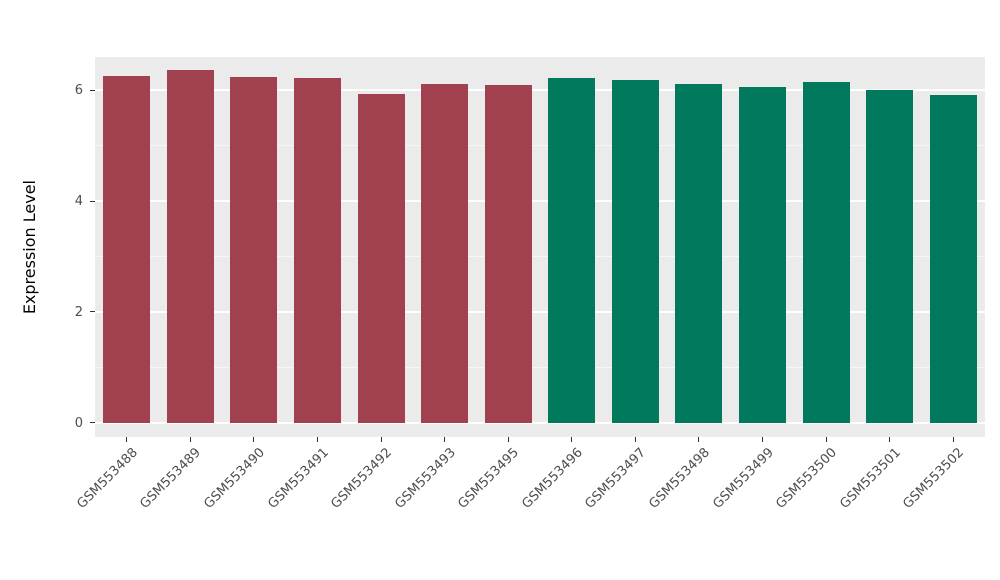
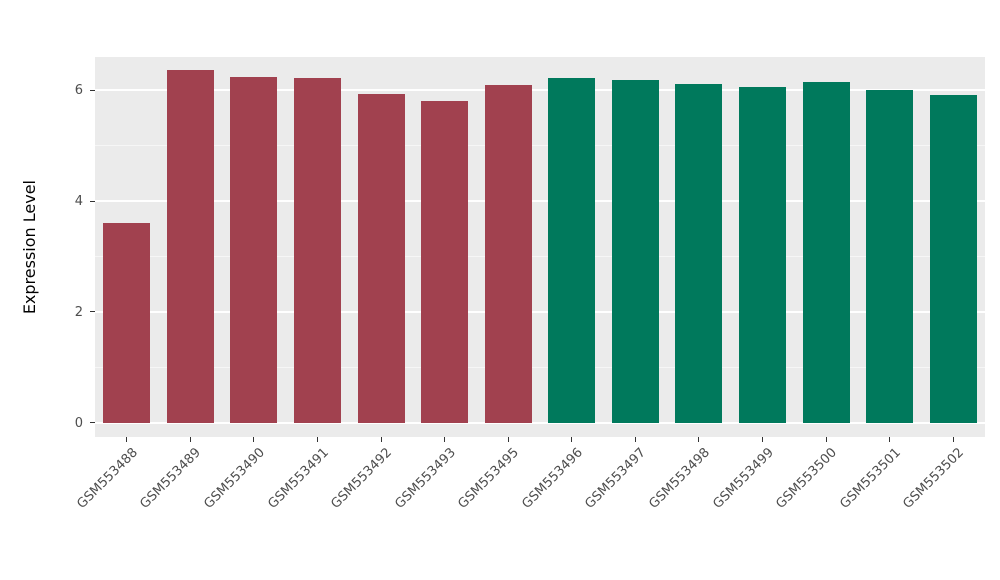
GSM553488: 6.2 -> 3.6
GSM553493: 6.1 -> 5.8
